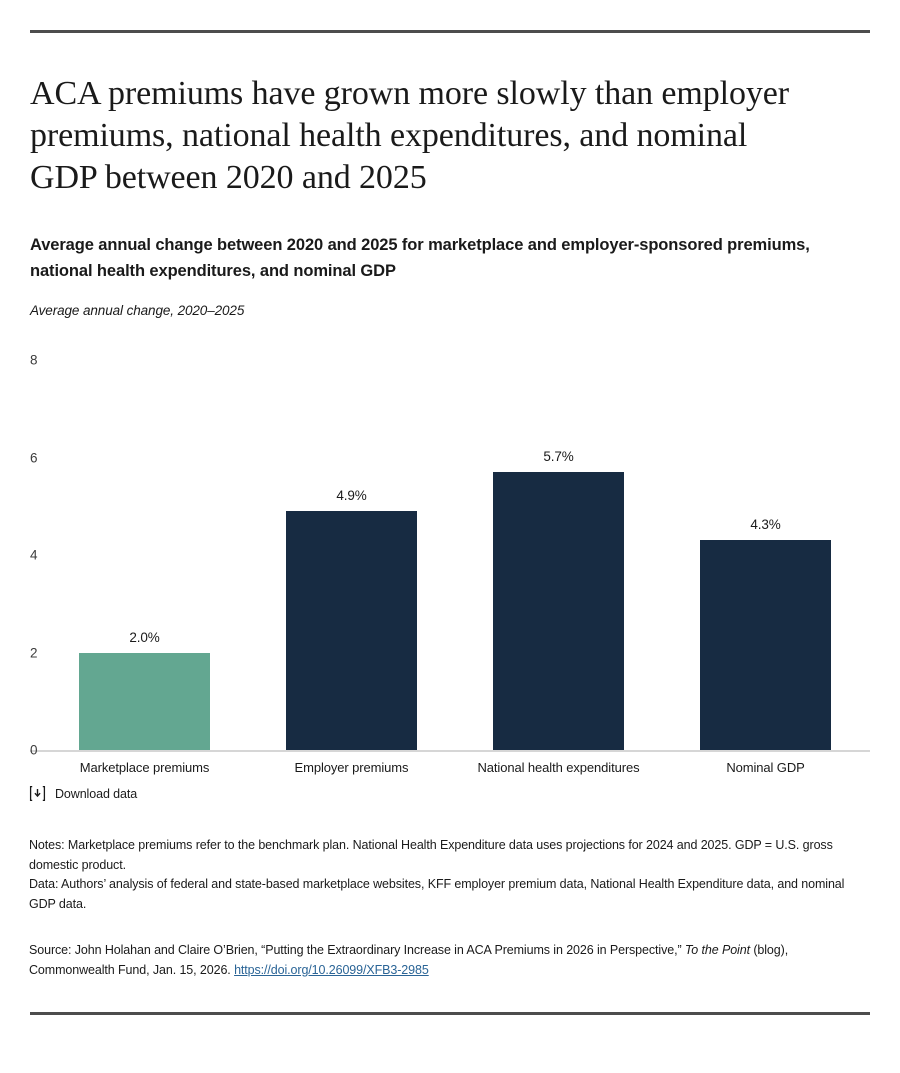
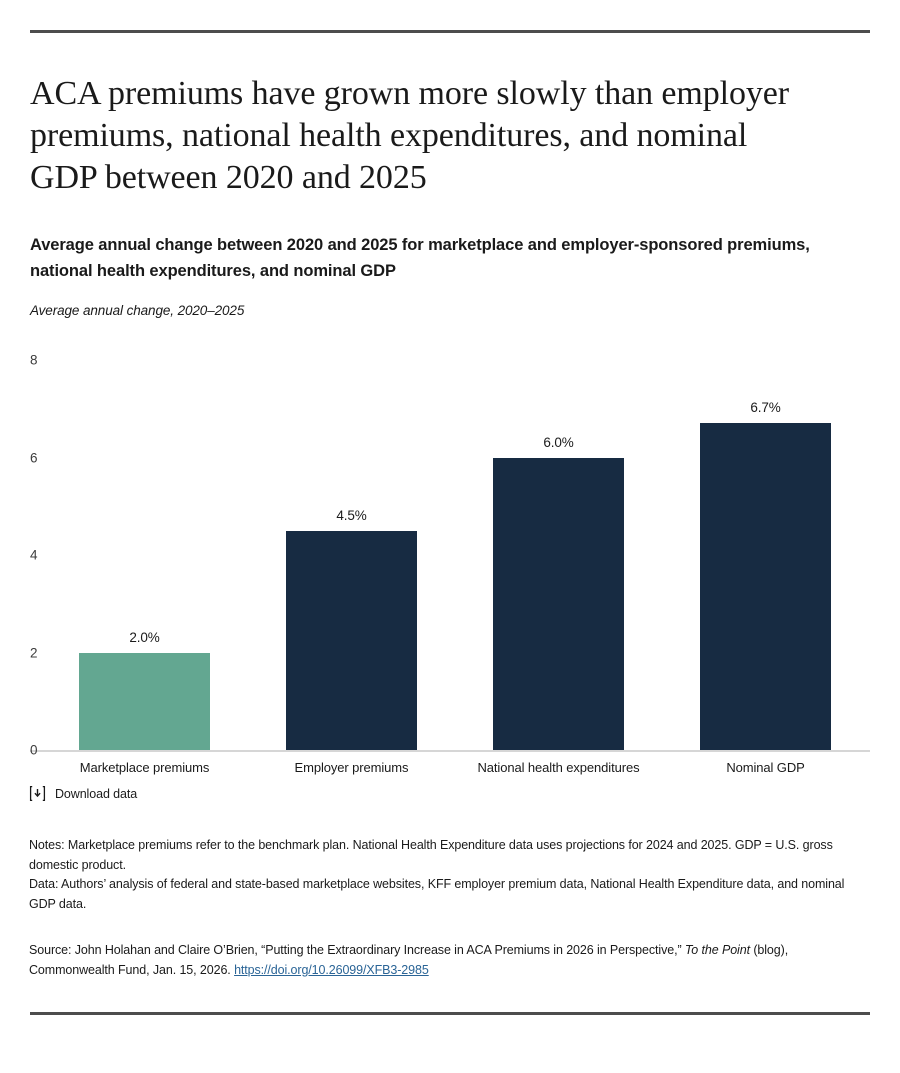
Employer premiums: 4.9% -> 4.5%
National health expenditures: 5.7% -> 6.0%
Nominal GDP: 4.3% -> 6.7%
